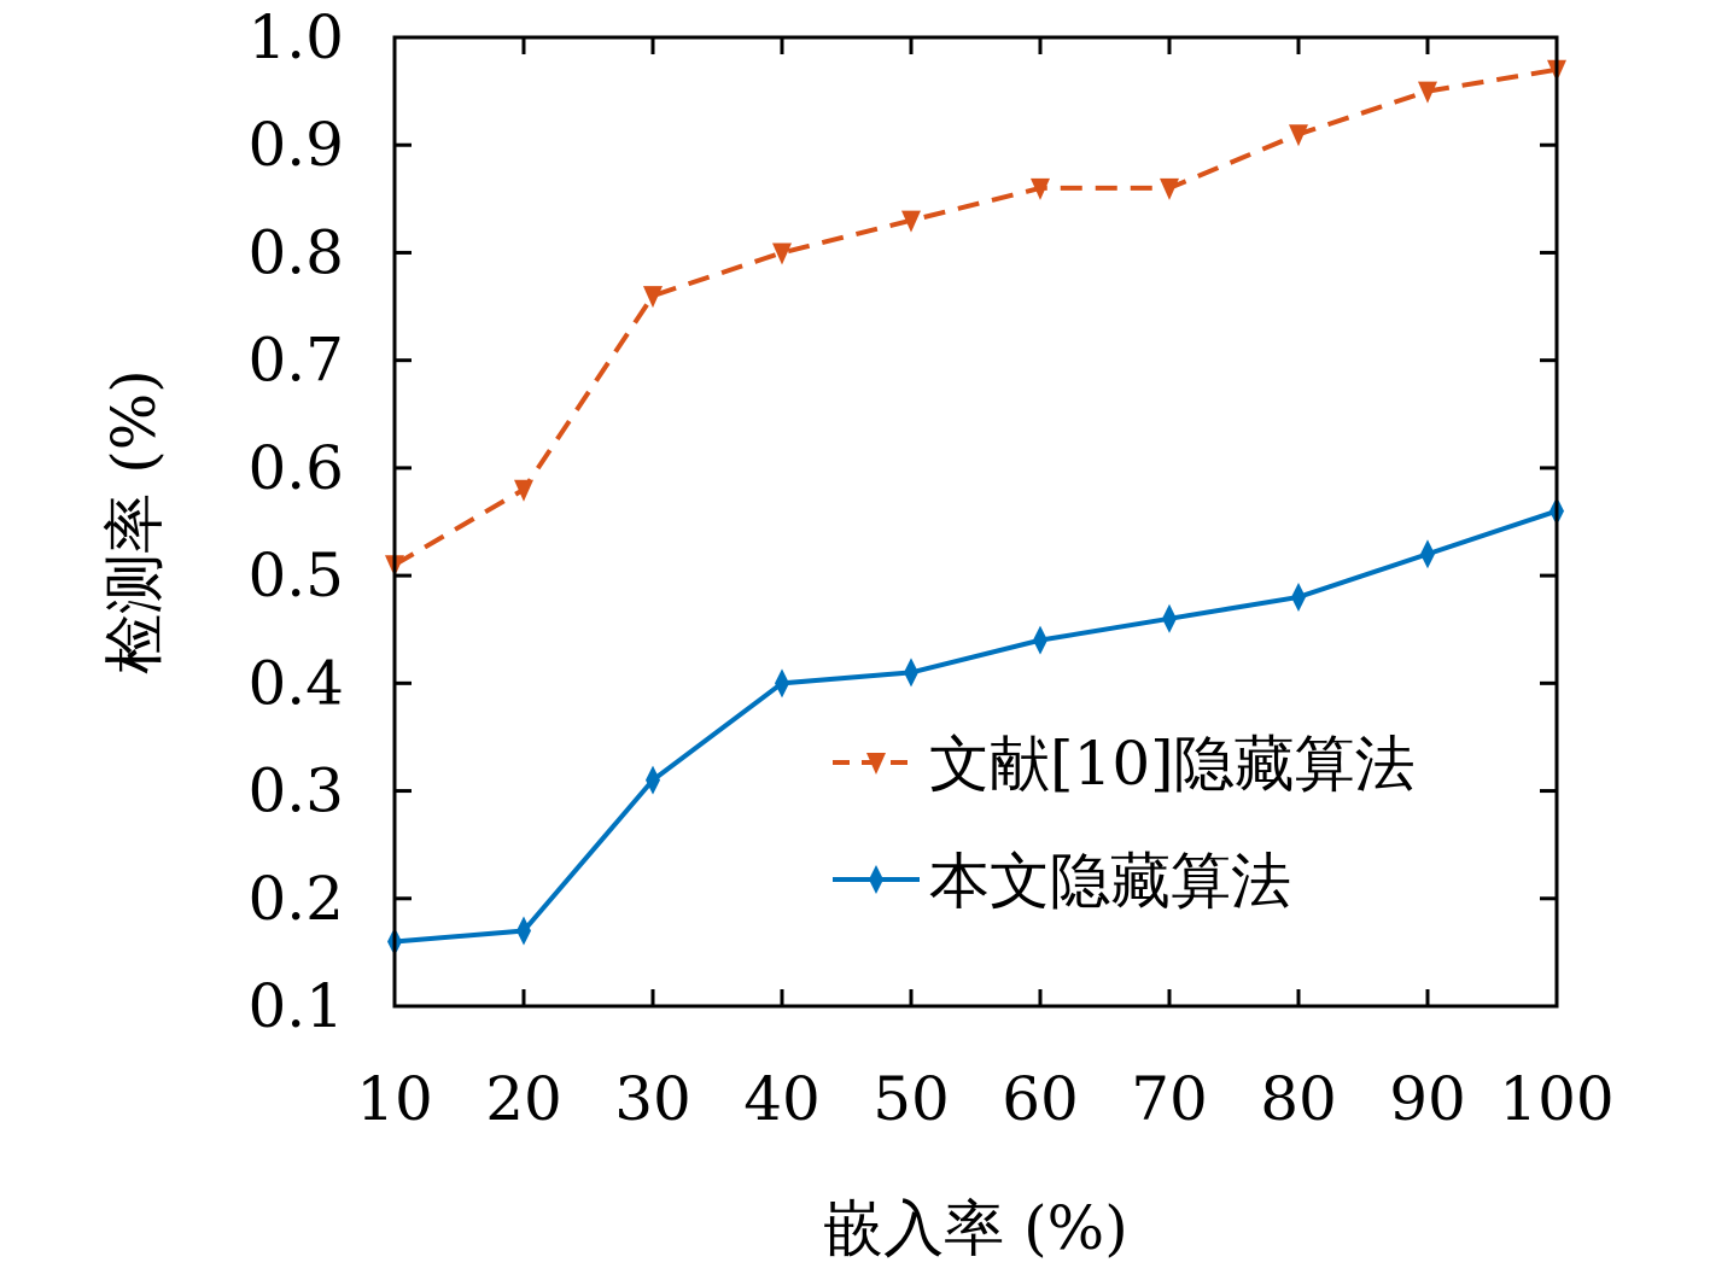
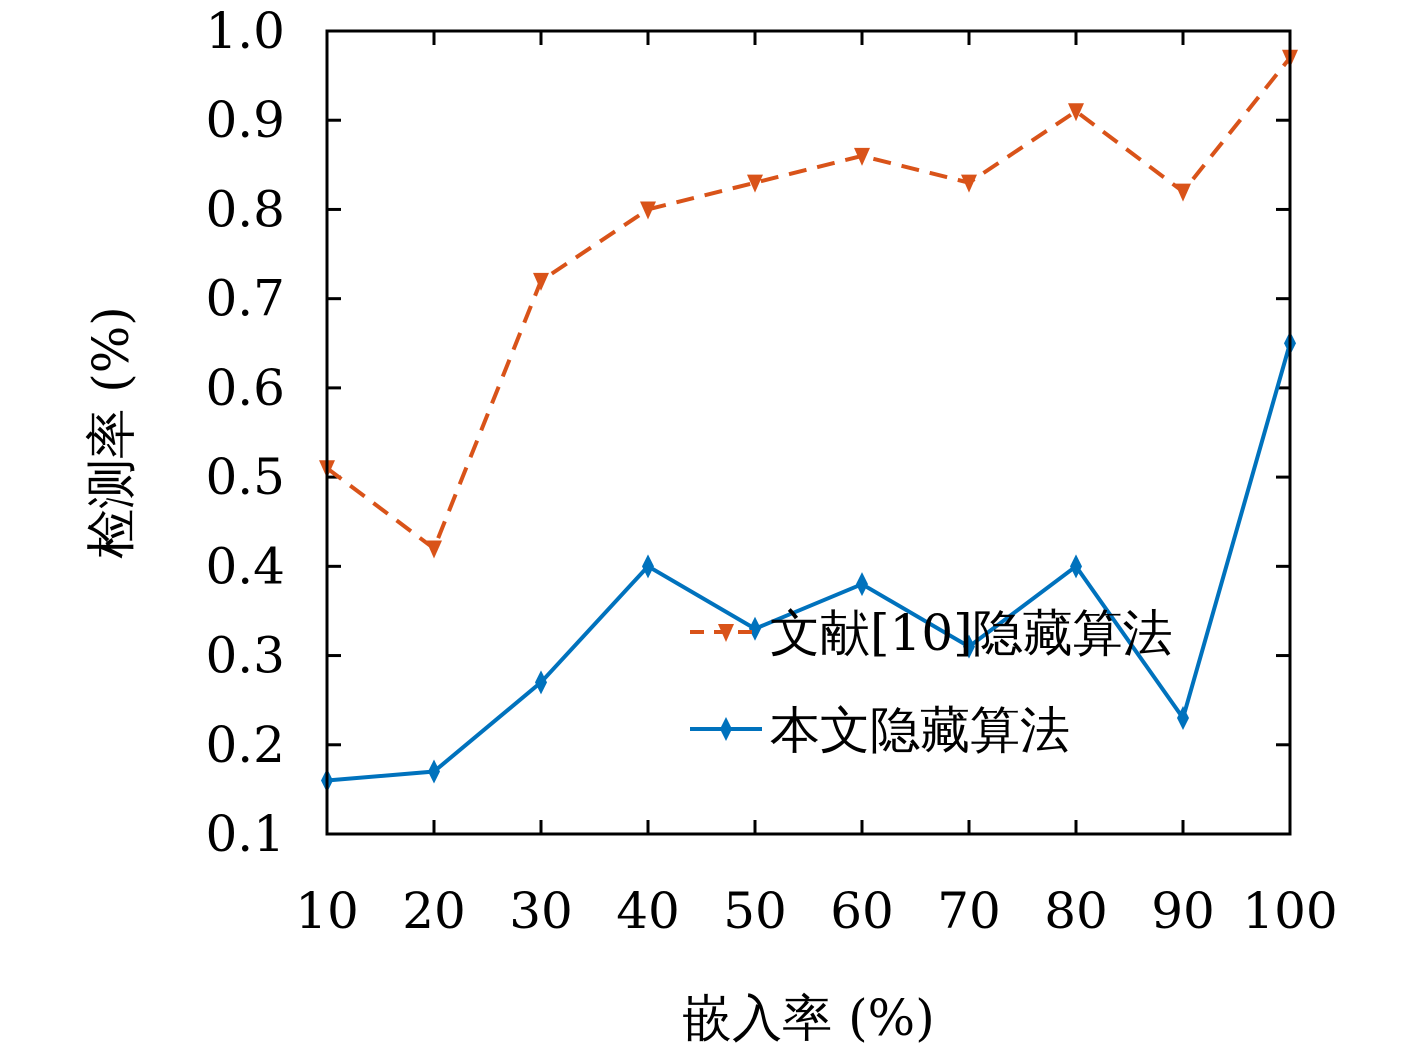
文献[10]隐藏算法/20: 0.58 -> 0.42
文献[10]隐藏算法/30: 0.76 -> 0.72
本文隐藏算法/30: 0.31 -> 0.27
本文隐藏算法/50: 0.41 -> 0.33
本文隐藏算法/60: 0.44 -> 0.38
文献[10]隐藏算法/70: 0.86 -> 0.83
本文隐藏算法/70: 0.46 -> 0.31
本文隐藏算法/80: 0.48 -> 0.40
文献[10]隐藏算法/90: 0.95 -> 0.82
本文隐藏算法/90: 0.52 -> 0.23
本文隐藏算法/100: 0.56 -> 0.65
